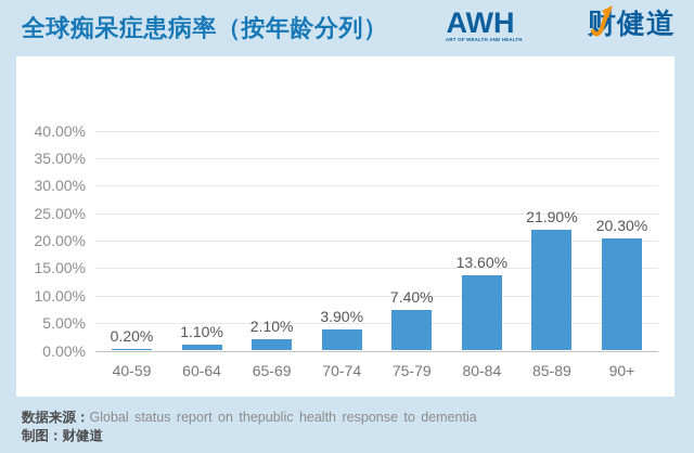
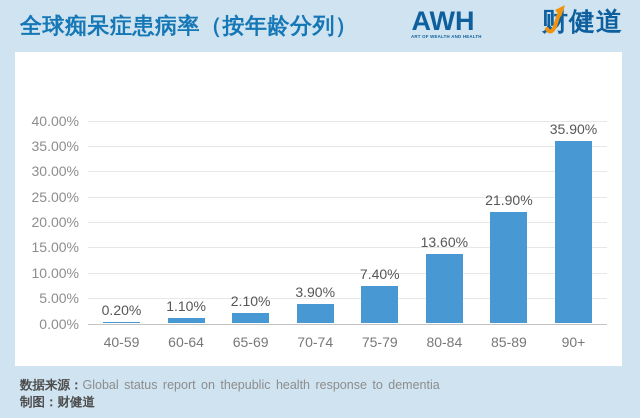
90+: 20.30% -> 35.90%
